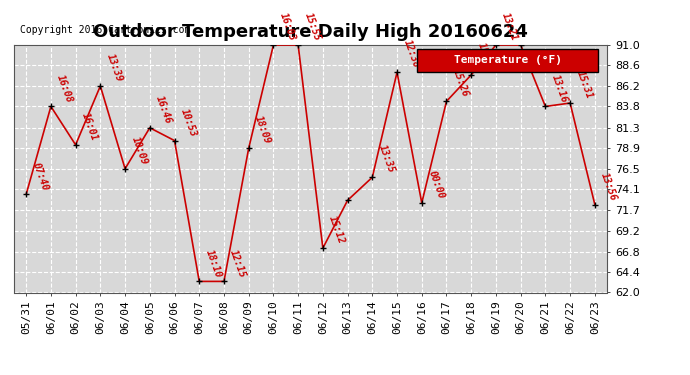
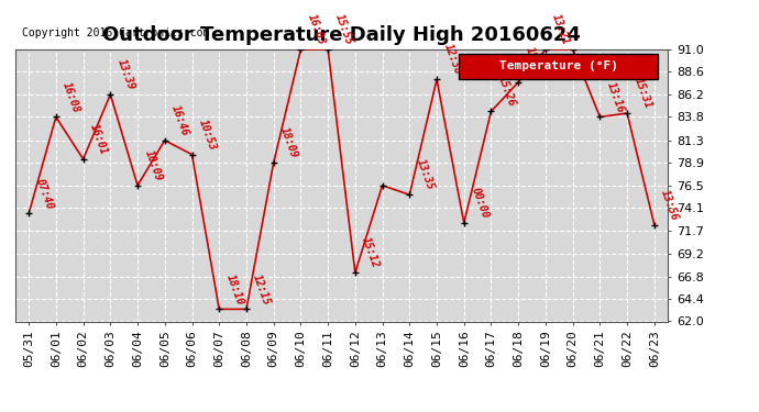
06/13: 72.8 -> 76.5
